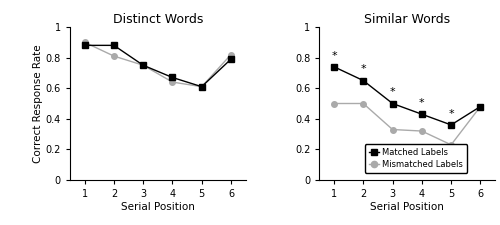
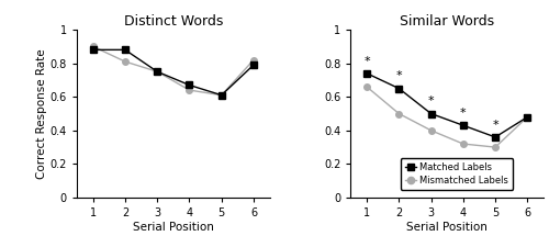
Similar Words/Mismatched Labels/1: 0.50 -> 0.66
Similar Words/Mismatched Labels/3: 0.33 -> 0.40
Similar Words/Mismatched Labels/5: 0.23 -> 0.30
